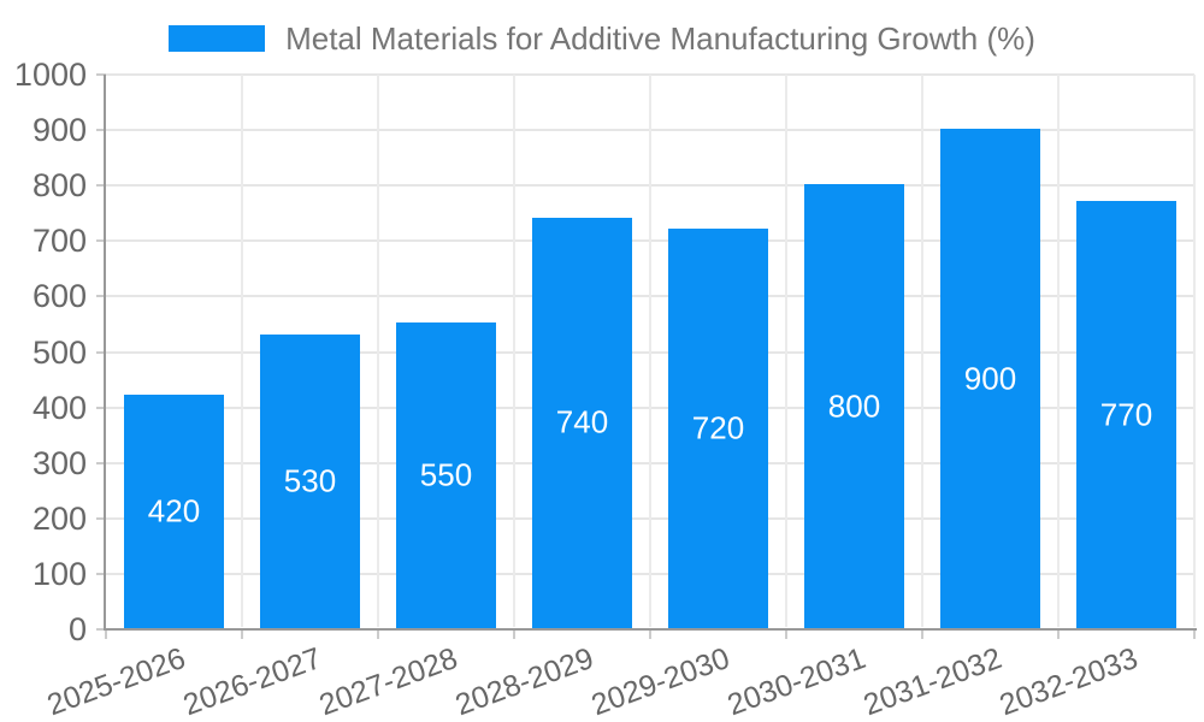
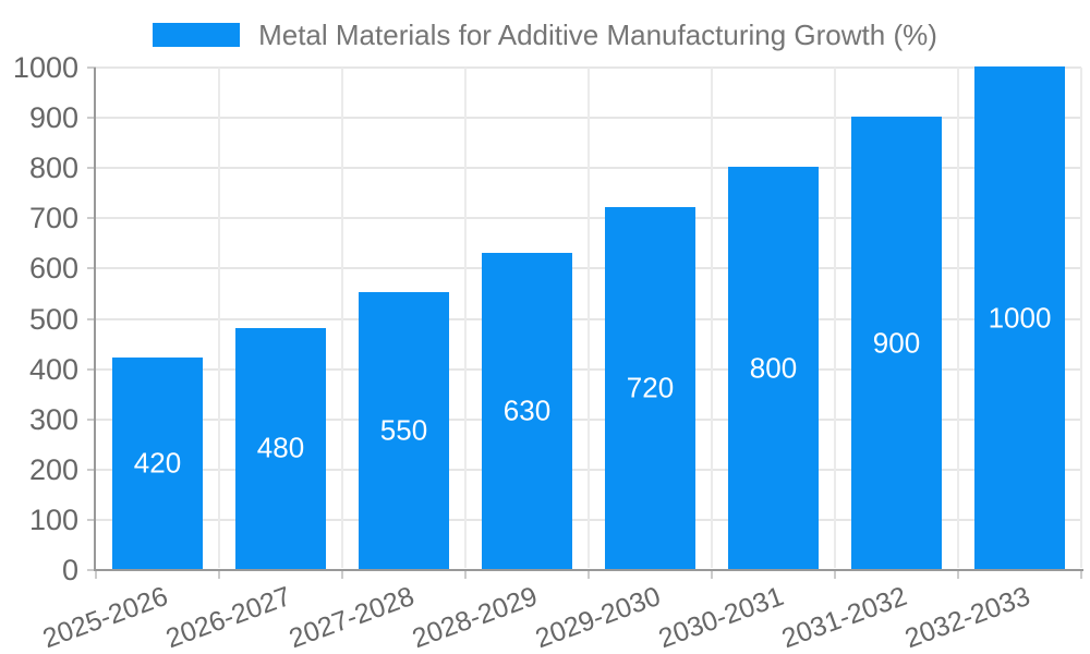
2026-2027: 530 -> 480
2028-2029: 740 -> 630
2032-2033: 770 -> 1000
